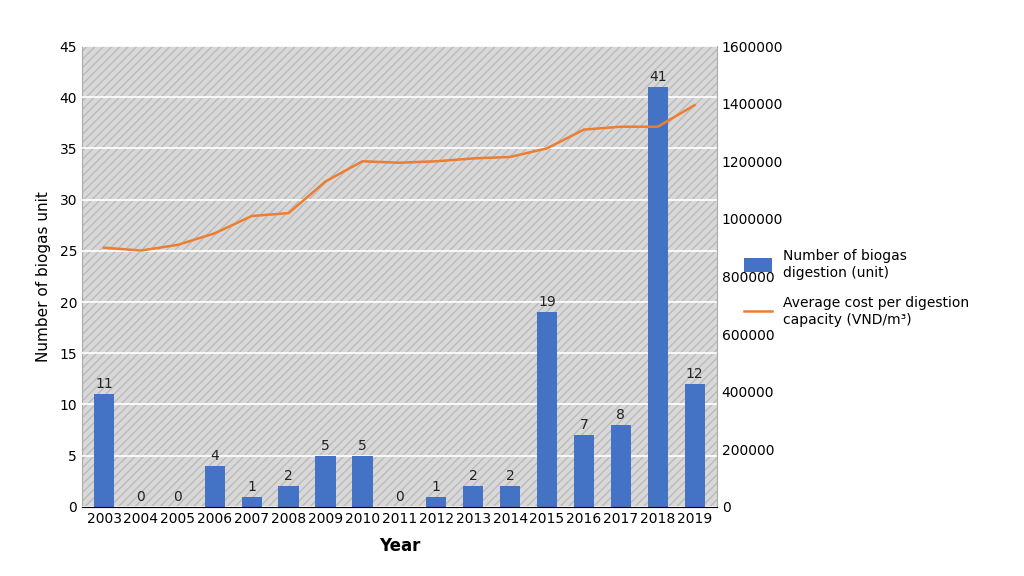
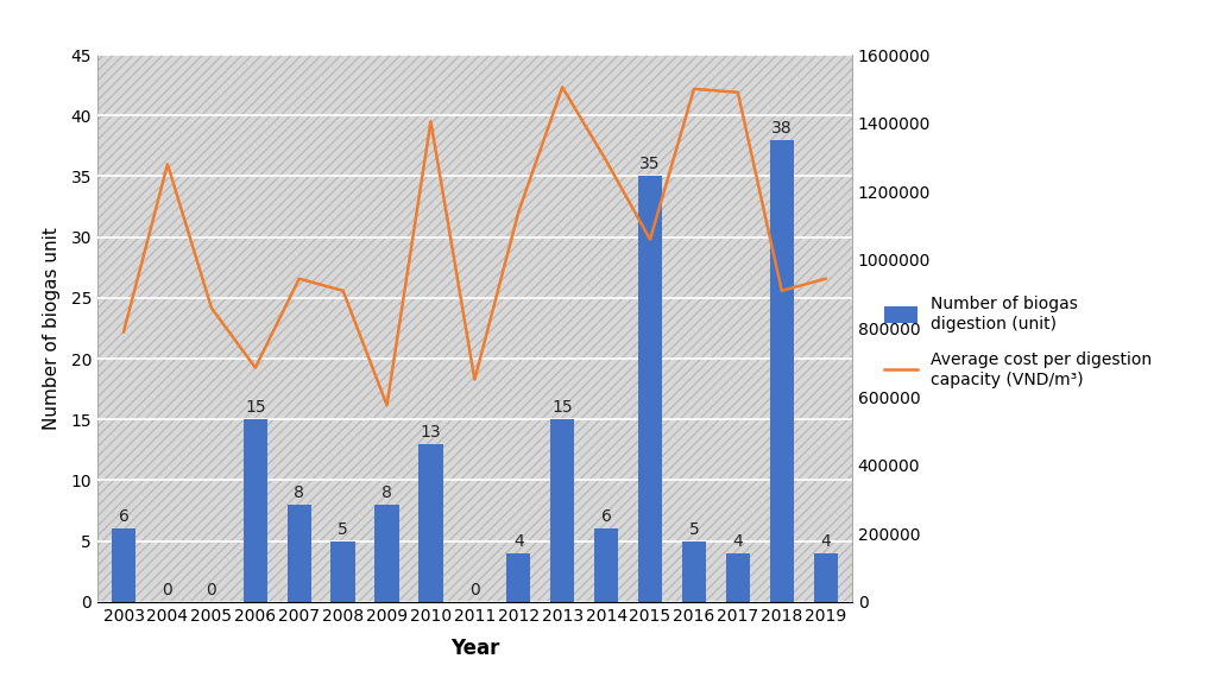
Number of biogas digestion (unit)/2003: 11 -> 6
Average cost per digestion capacity (VND/m³)/2003: 900000 -> 790000
Average cost per digestion capacity (VND/m³)/2004: 890000 -> 1280000
Average cost per digestion capacity (VND/m³)/2005: 910000 -> 860000
Number of biogas digestion (unit)/2006: 4 -> 15
Average cost per digestion capacity (VND/m³)/2006: 950000 -> 685000
Number of biogas digestion (unit)/2007: 1 -> 8
Average cost per digestion capacity (VND/m³)/2007: 1010000 -> 945000
Number of biogas digestion (unit)/2008: 2 -> 5
Average cost per digestion capacity (VND/m³)/2008: 1020000 -> 910000
Number of biogas digestion (unit)/2009: 5 -> 8
Average cost per digestion capacity (VND/m³)/2009: 1130000 -> 575000
Number of biogas digestion (unit)/2010: 5 -> 13
Average cost per digestion capacity (VND/m³)/2010: 1200000 -> 1405000
Average cost per digestion capacity (VND/m³)/2011: 1195000 -> 650000
Number of biogas digestion (unit)/2012: 1 -> 4
Average cost per digestion capacity (VND/m³)/2012: 1200000 -> 1140000
Number of biogas digestion (unit)/2013: 2 -> 15
Average cost per digestion capacity (VND/m³)/2013: 1210000 -> 1505000
Number of biogas digestion (unit)/2014: 2 -> 6
Average cost per digestion capacity (VND/m³)/2014: 1215000 -> 1290000
Number of biogas digestion (unit)/2015: 19 -> 35
Average cost per digestion capacity (VND/m³)/2015: 1245000 -> 1060000
Number of biogas digestion (unit)/2016: 7 -> 5
Average cost per digestion capacity (VND/m³)/2016: 1310000 -> 1500000
Number of biogas digestion (unit)/2017: 8 -> 4
Average cost per digestion capacity (VND/m³)/2017: 1320000 -> 1490000
Number of biogas digestion (unit)/2018: 41 -> 38
Average cost per digestion capacity (VND/m³)/2018: 1320000 -> 910000
Number of biogas digestion (unit)/2019: 12 -> 4
Average cost per digestion capacity (VND/m³)/2019: 1395000 -> 945000
